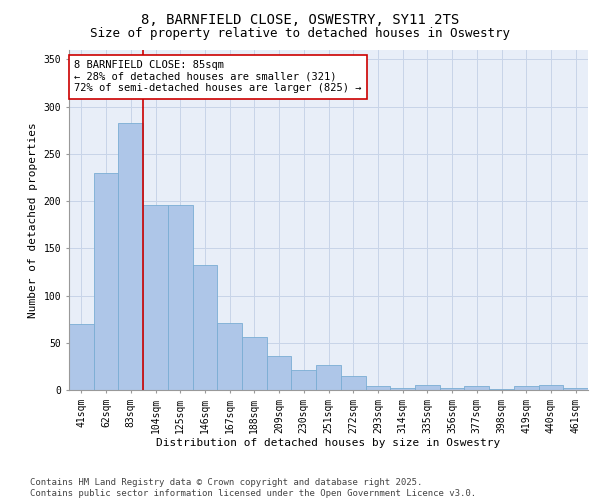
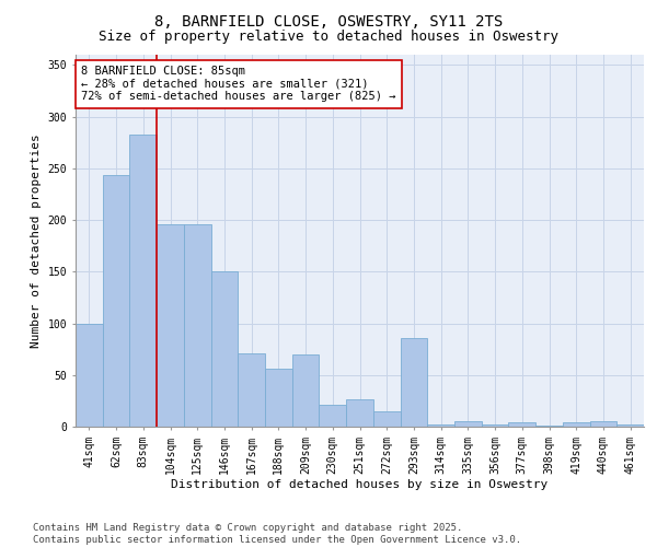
41sqm: 70 -> 100
62sqm: 230 -> 244
146sqm: 132 -> 150
209sqm: 36 -> 70
293sqm: 4 -> 86
